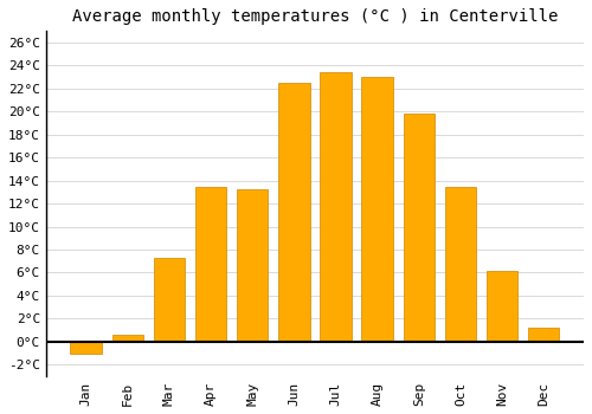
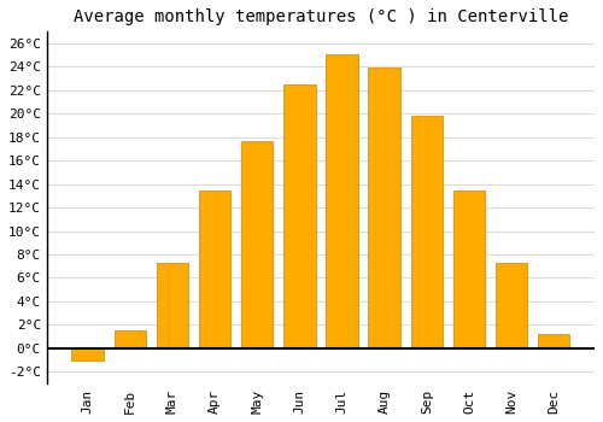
Feb: 0.6°C -> 1.5°C
May: 13.2°C -> 17.7°C
Jul: 23.4°C -> 25.1°C
Aug: 23.0°C -> 23.9°C
Nov: 6.2°C -> 7.3°C
